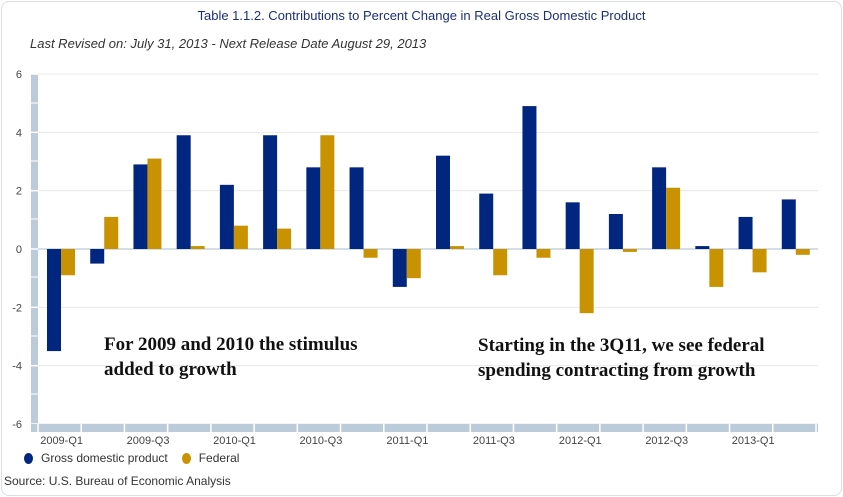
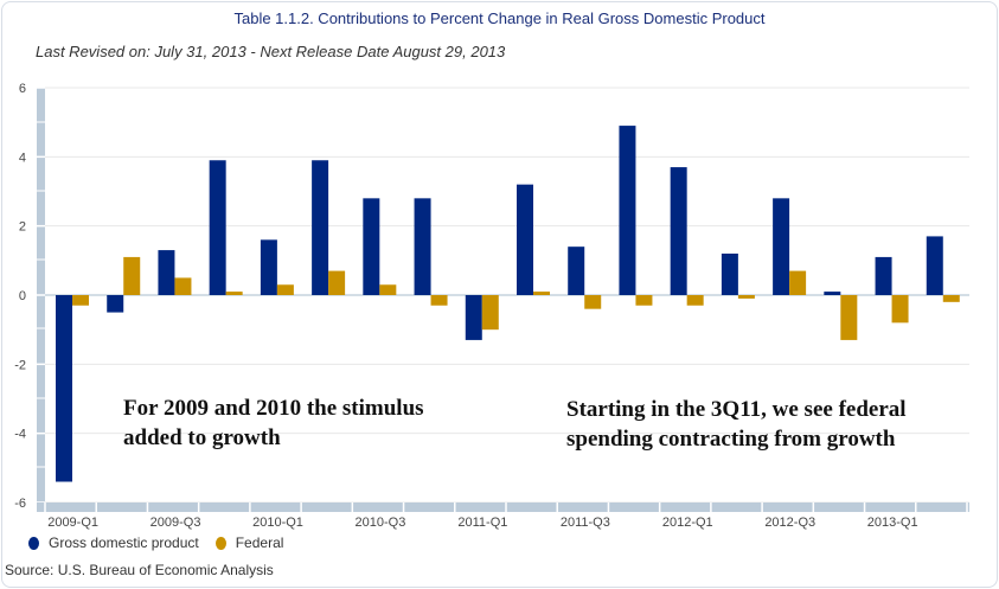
Gross domestic product/2009-Q1: -3.5 -> -5.4
Federal/2009-Q1: -0.9 -> -0.3
Gross domestic product/2009-Q3: 2.9 -> 1.3
Federal/2009-Q3: 3.1 -> 0.5
Gross domestic product/2010-Q1: 2.2 -> 1.6
Federal/2010-Q1: 0.8 -> 0.3
Federal/2010-Q3: 3.9 -> 0.3
Gross domestic product/2011-Q3: 1.9 -> 1.4
Federal/2011-Q3: -0.9 -> -0.4
Gross domestic product/2012-Q1: 1.6 -> 3.7
Federal/2012-Q1: -2.2 -> -0.3
Federal/2012-Q3: 2.1 -> 0.7
